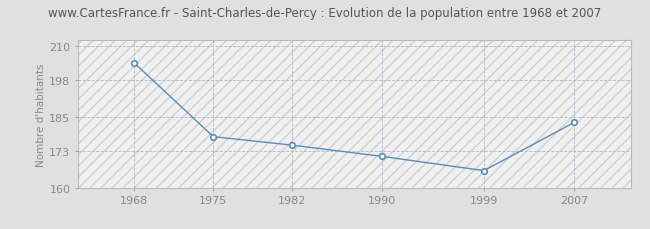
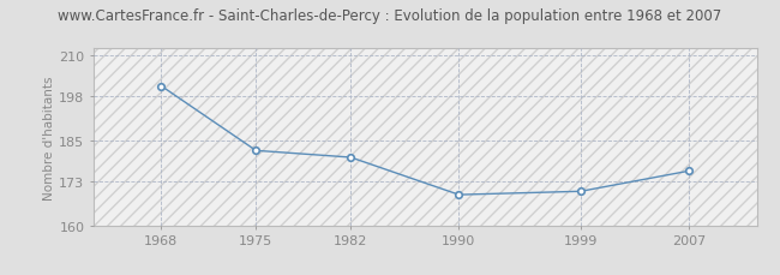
1968: 204 -> 201
1975: 178 -> 182
1982: 175 -> 180
1990: 171 -> 169
1999: 166 -> 170
2007: 183 -> 176
